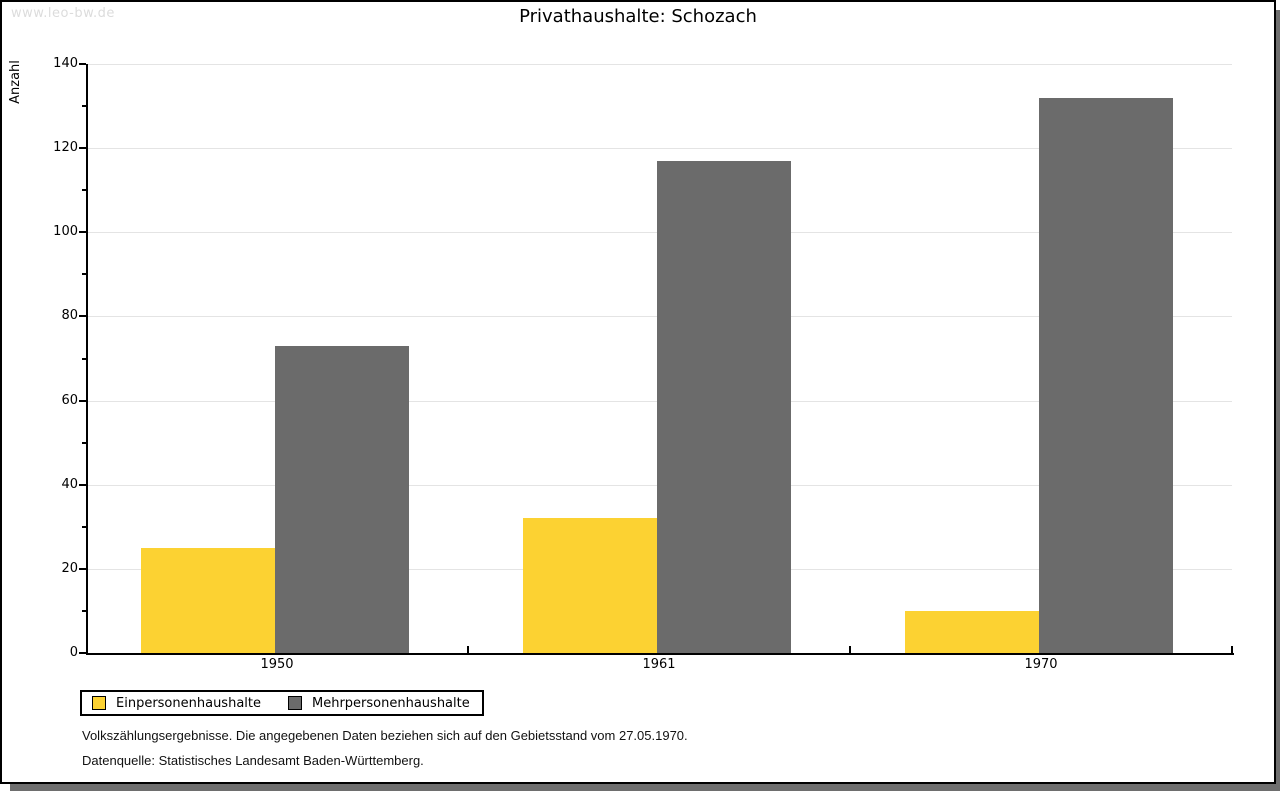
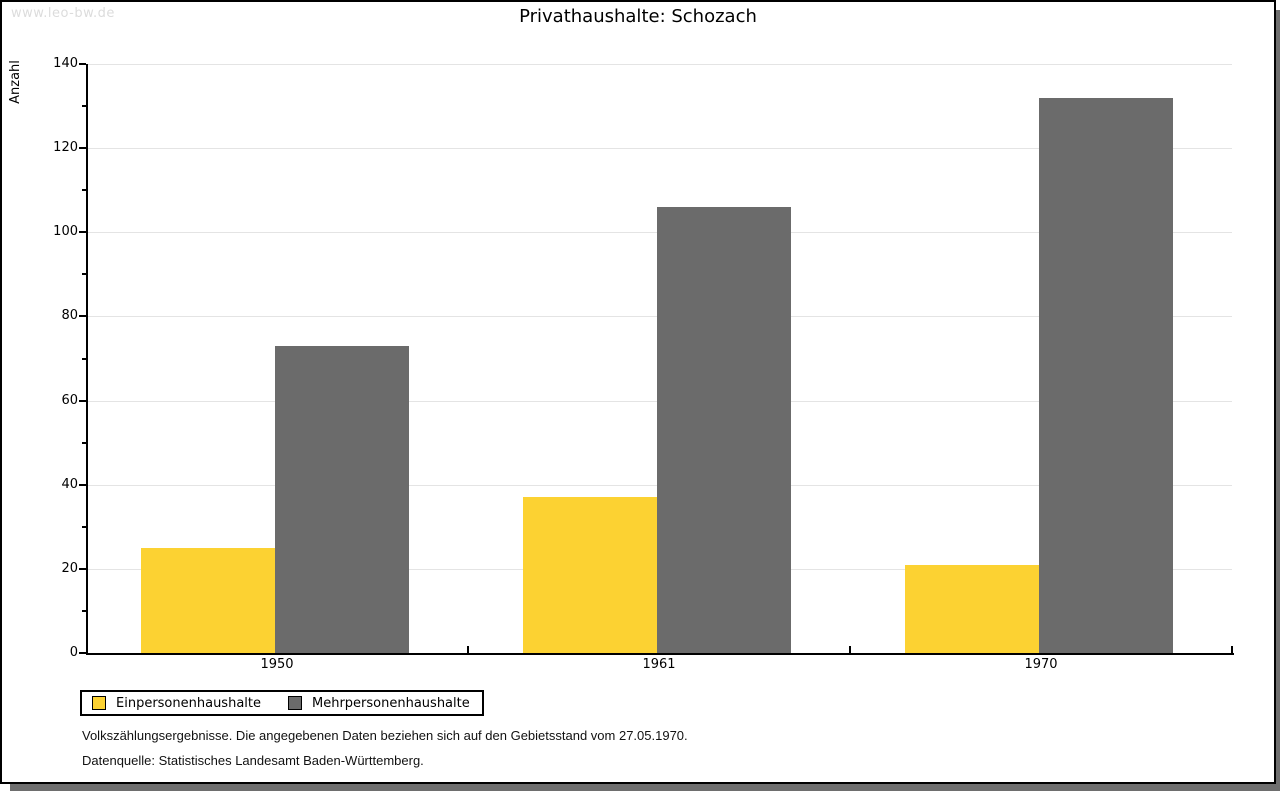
Einpersonenhaushalte/1961: 32 -> 37
Mehrpersonenhaushalte/1961: 117 -> 106
Einpersonenhaushalte/1970: 10 -> 21
